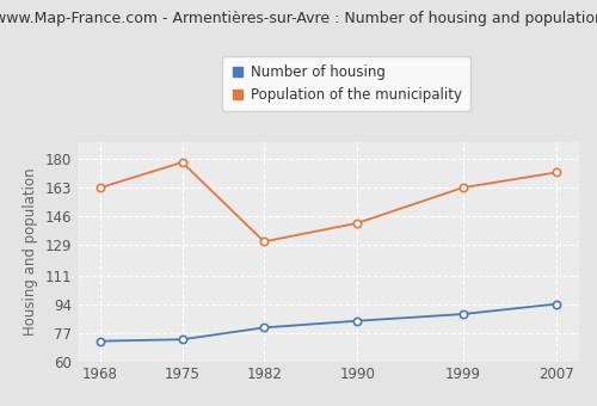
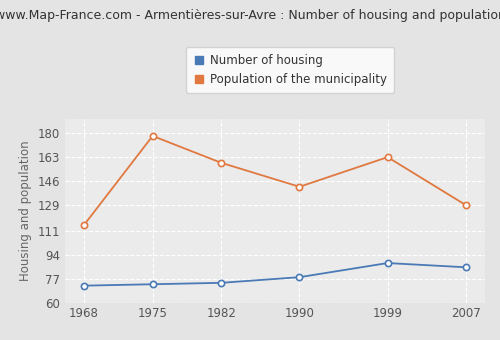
Population of the municipality/1968: 163 -> 115
Number of housing/1982: 80 -> 74
Population of the municipality/1982: 131 -> 159
Number of housing/1990: 84 -> 78
Number of housing/2007: 94 -> 85
Population of the municipality/2007: 172 -> 129
